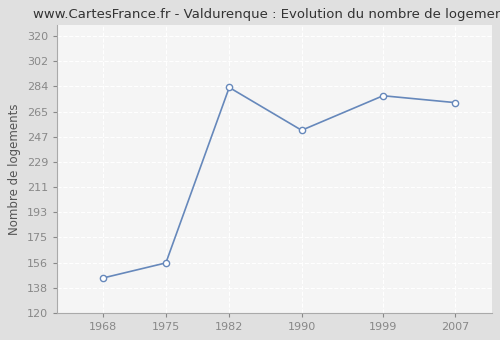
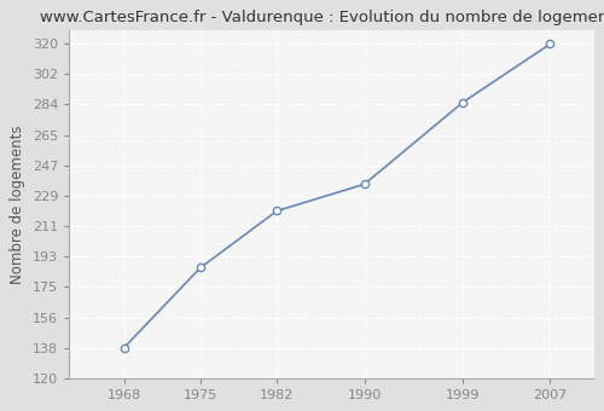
1968: 145 -> 138
1975: 156 -> 186
1982: 283 -> 220
1990: 252 -> 236
1999: 277 -> 285
2007: 272 -> 320
